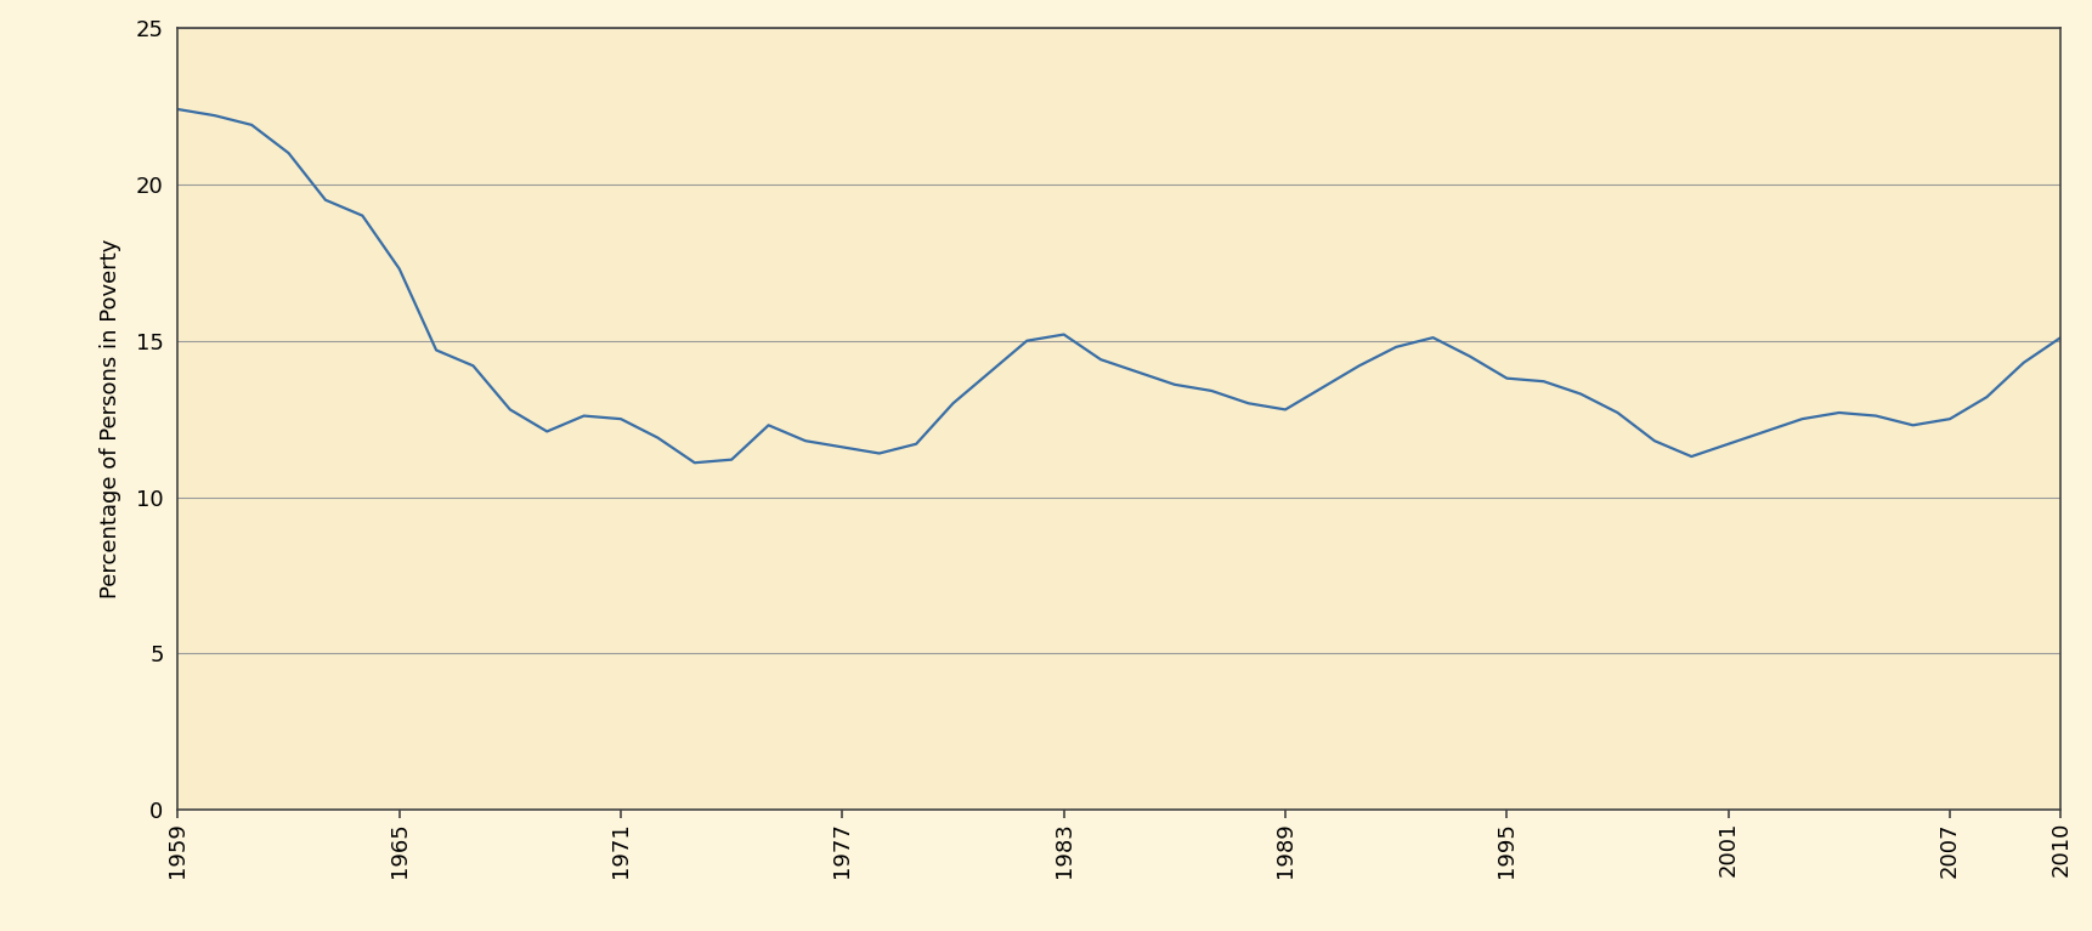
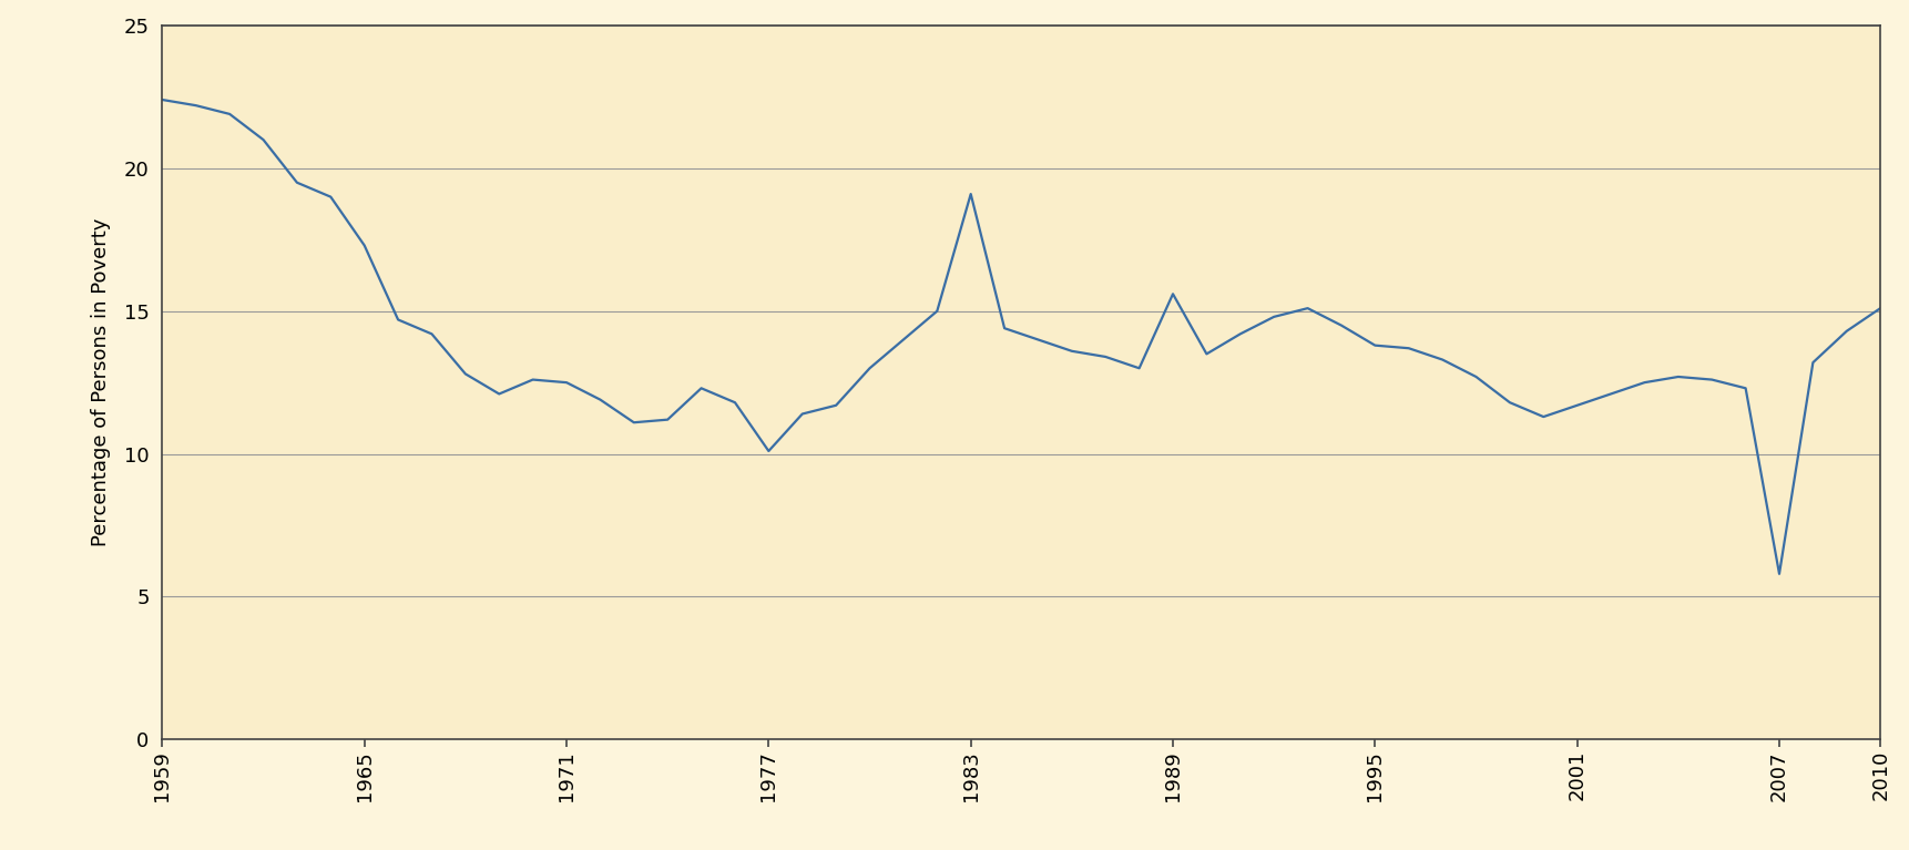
1977: 11.6 -> 10.1
1983: 15.2 -> 19.1
1989: 12.8 -> 15.6
2007: 12.5 -> 5.8
